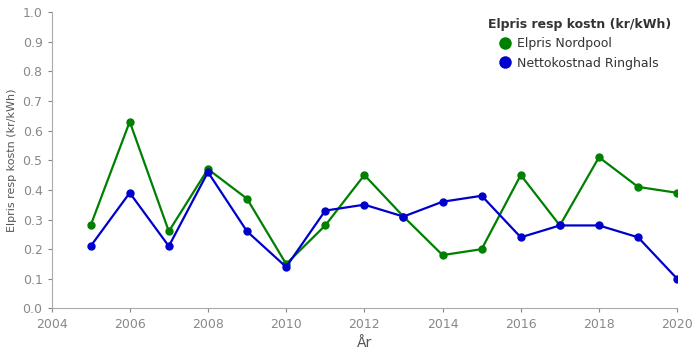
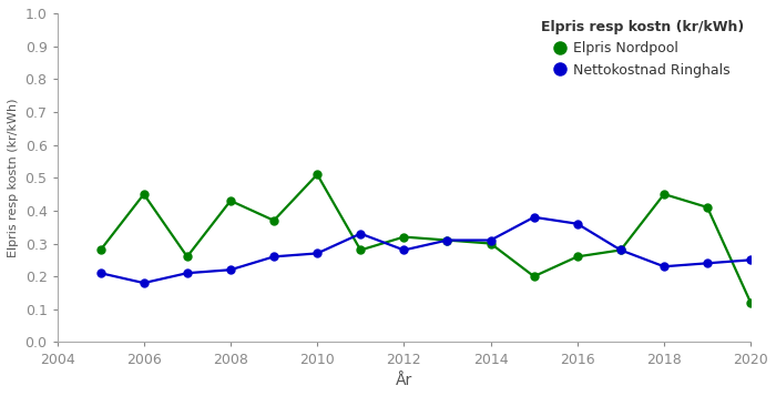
Elpris Nordpool/2006: 0.63 -> 0.45
Nettokostnad Ringhals/2006: 0.39 -> 0.18
Elpris Nordpool/2008: 0.47 -> 0.43
Nettokostnad Ringhals/2008: 0.46 -> 0.22
Elpris Nordpool/2010: 0.15 -> 0.51
Nettokostnad Ringhals/2010: 0.14 -> 0.27
Elpris Nordpool/2012: 0.45 -> 0.32
Nettokostnad Ringhals/2012: 0.35 -> 0.28
Elpris Nordpool/2014: 0.18 -> 0.30
Nettokostnad Ringhals/2014: 0.36 -> 0.31
Elpris Nordpool/2016: 0.45 -> 0.26
Nettokostnad Ringhals/2016: 0.24 -> 0.36
Elpris Nordpool/2018: 0.51 -> 0.45
Nettokostnad Ringhals/2018: 0.28 -> 0.23
Elpris Nordpool/2020: 0.39 -> 0.12
Nettokostnad Ringhals/2020: 0.10 -> 0.25
